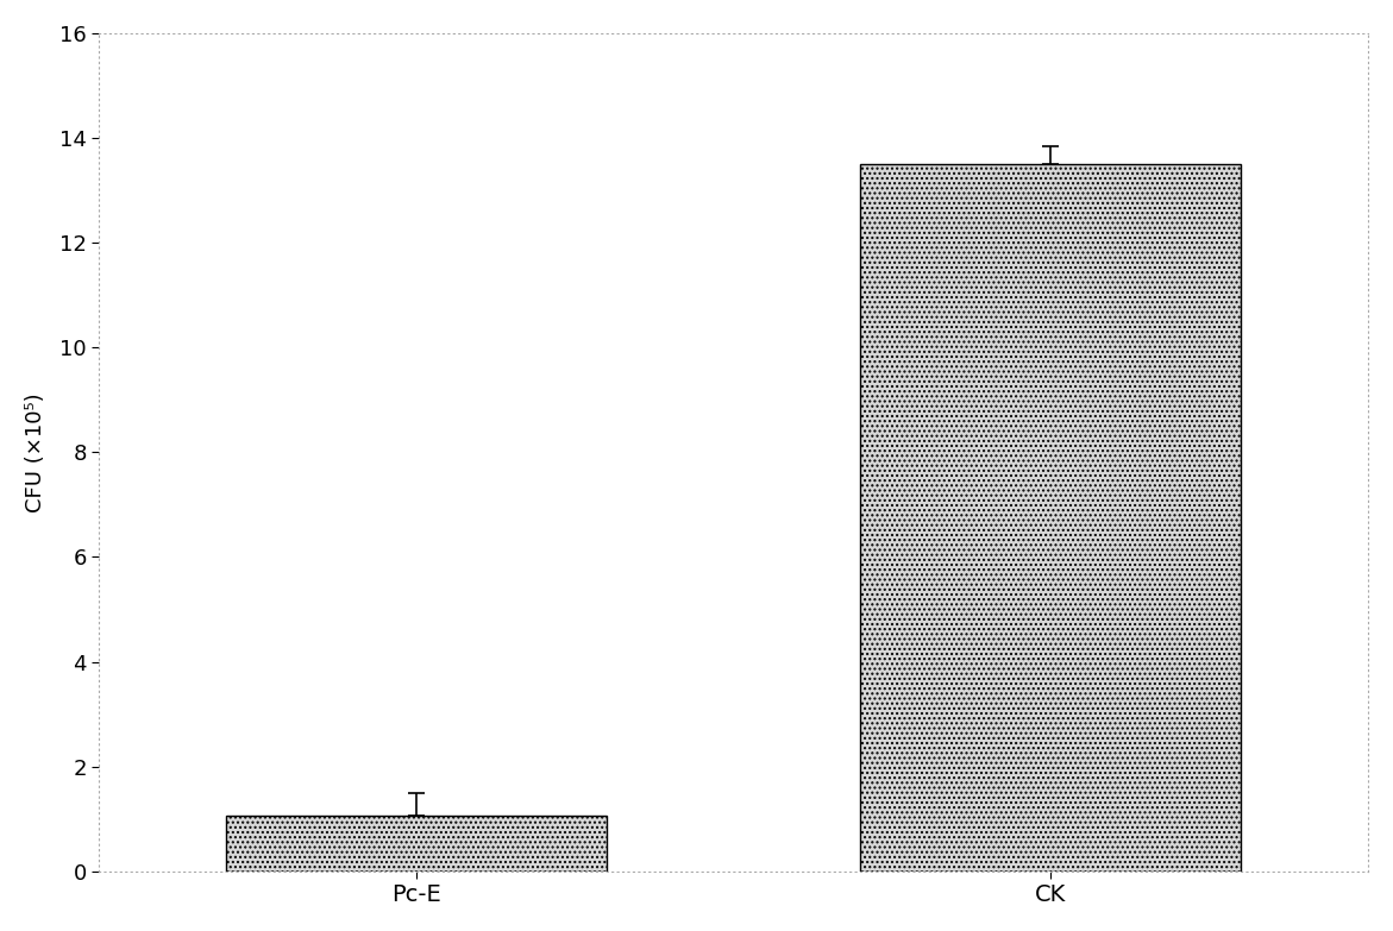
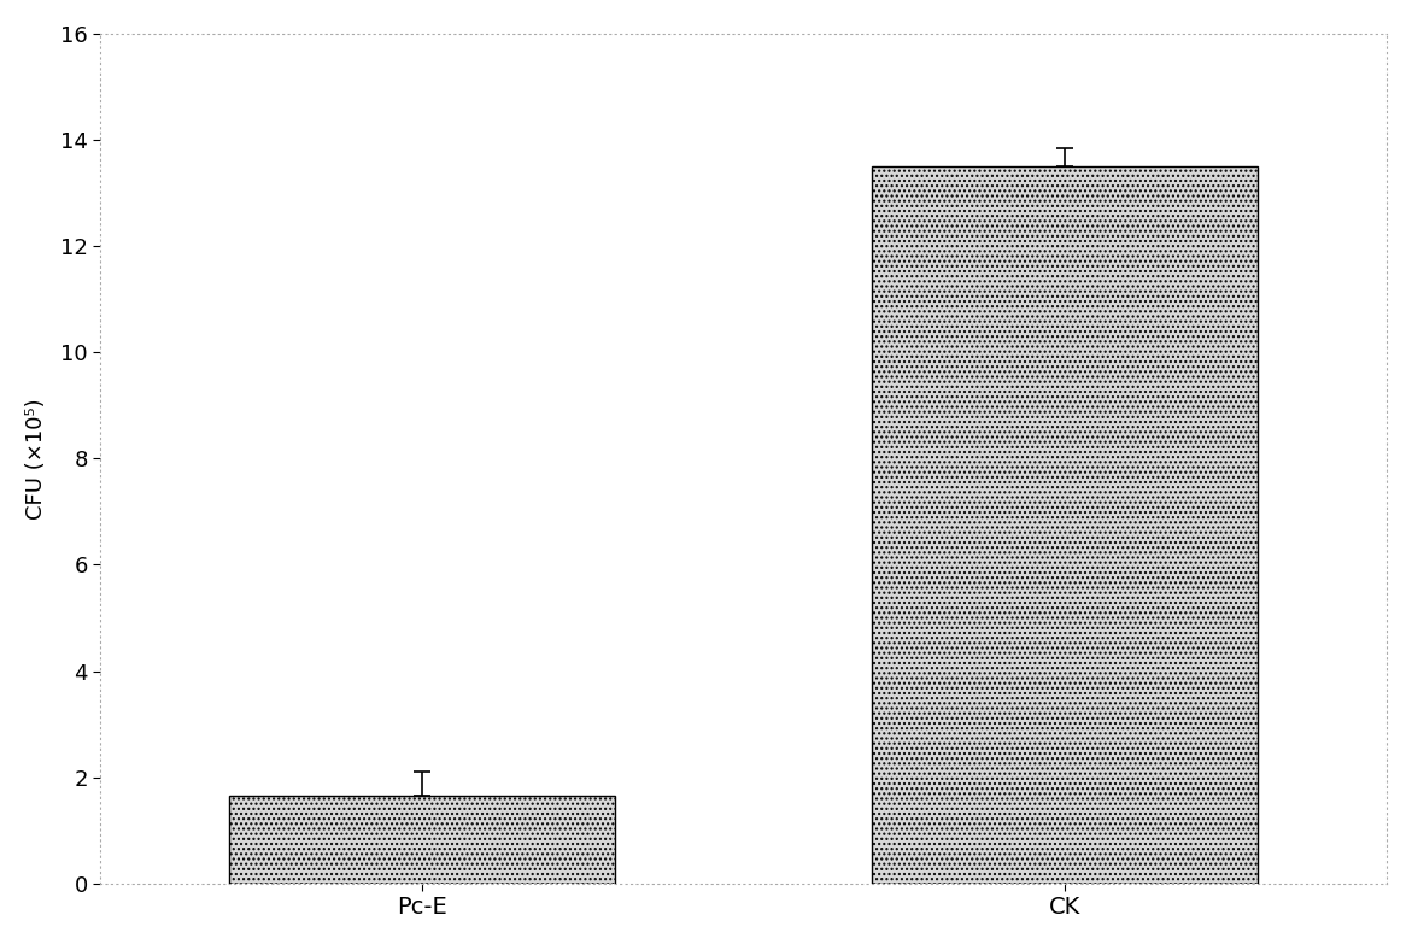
Pc-E: 1.05 -> 1.65
